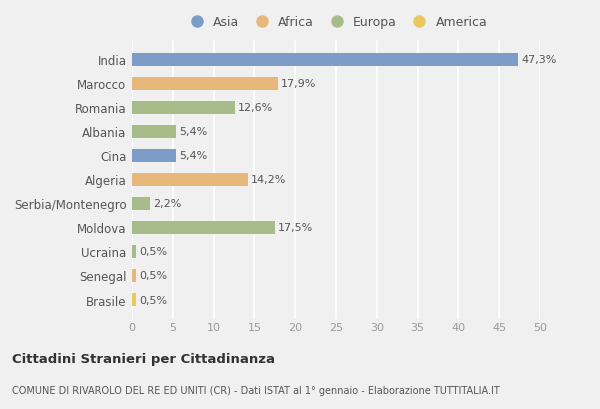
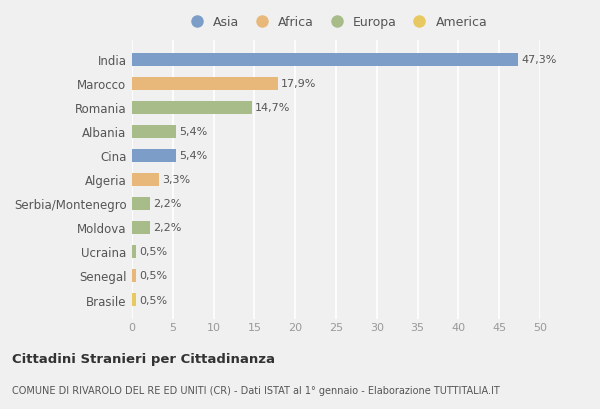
Romania: 12,6% -> 14,7%
Algeria: 14,2% -> 3,3%
Moldova: 17,5% -> 2,2%
